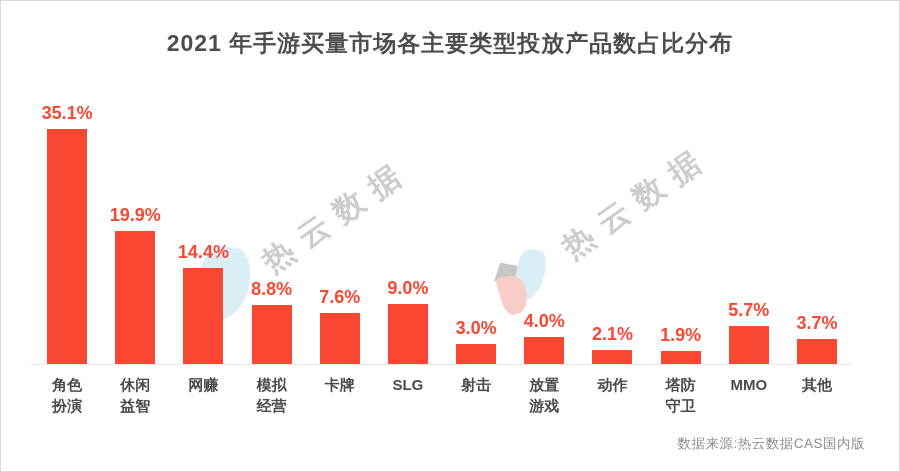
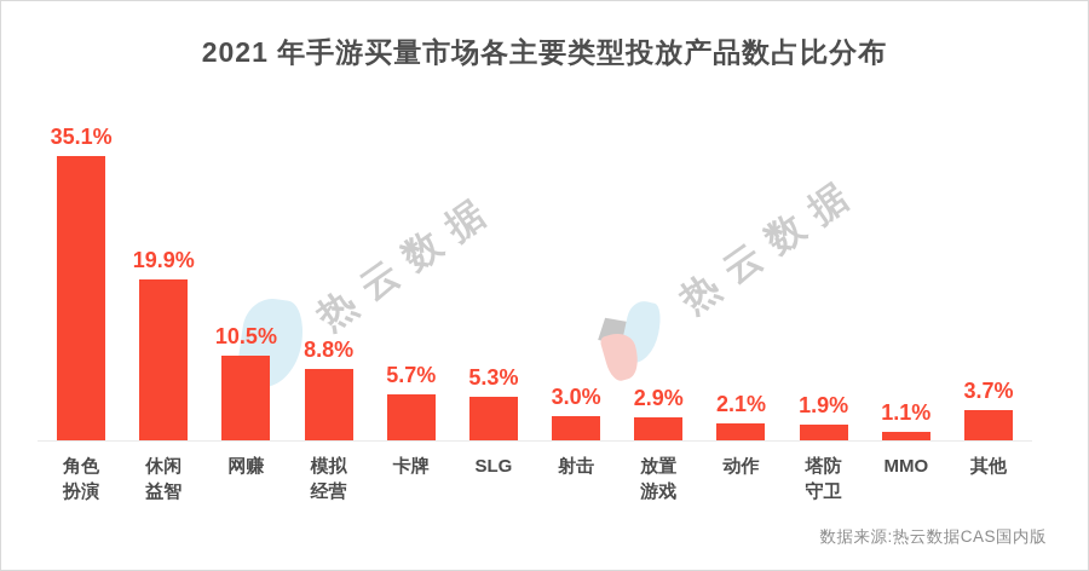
网赚: 14.4% -> 10.5%
卡牌: 7.6% -> 5.7%
SLG: 9.0% -> 5.3%
放置游戏: 4.0% -> 2.9%
MMO: 5.7% -> 1.1%
